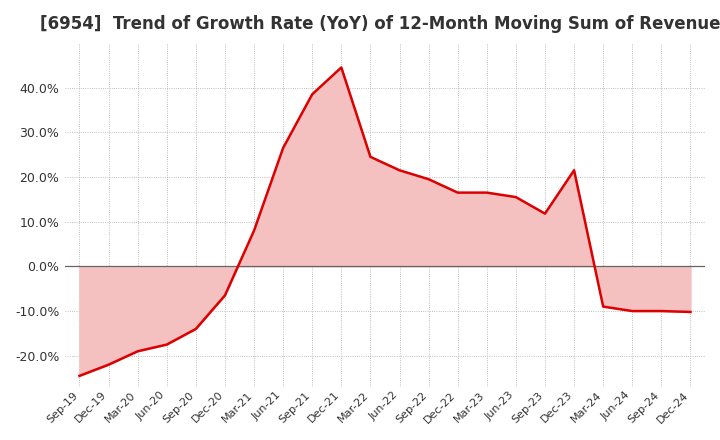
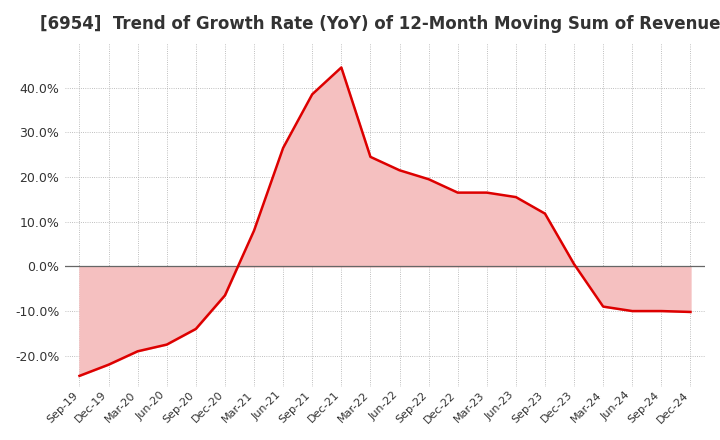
Dec-23: 21.5% -> 0.5%
